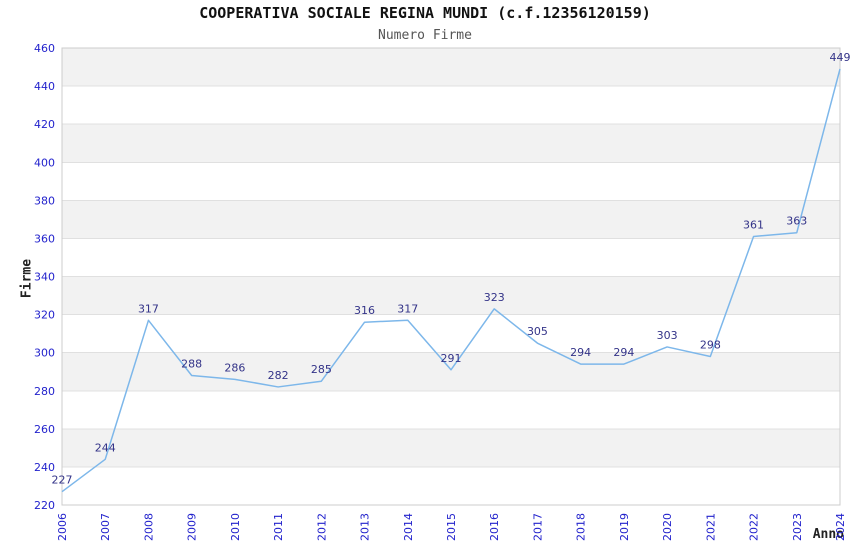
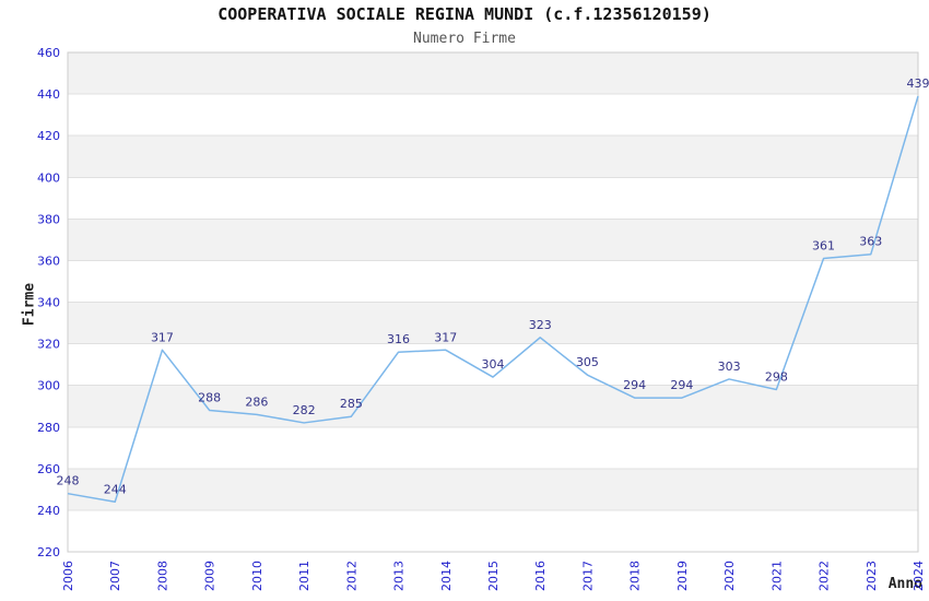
2006: 227 -> 248
2015: 291 -> 304
2024: 449 -> 439
